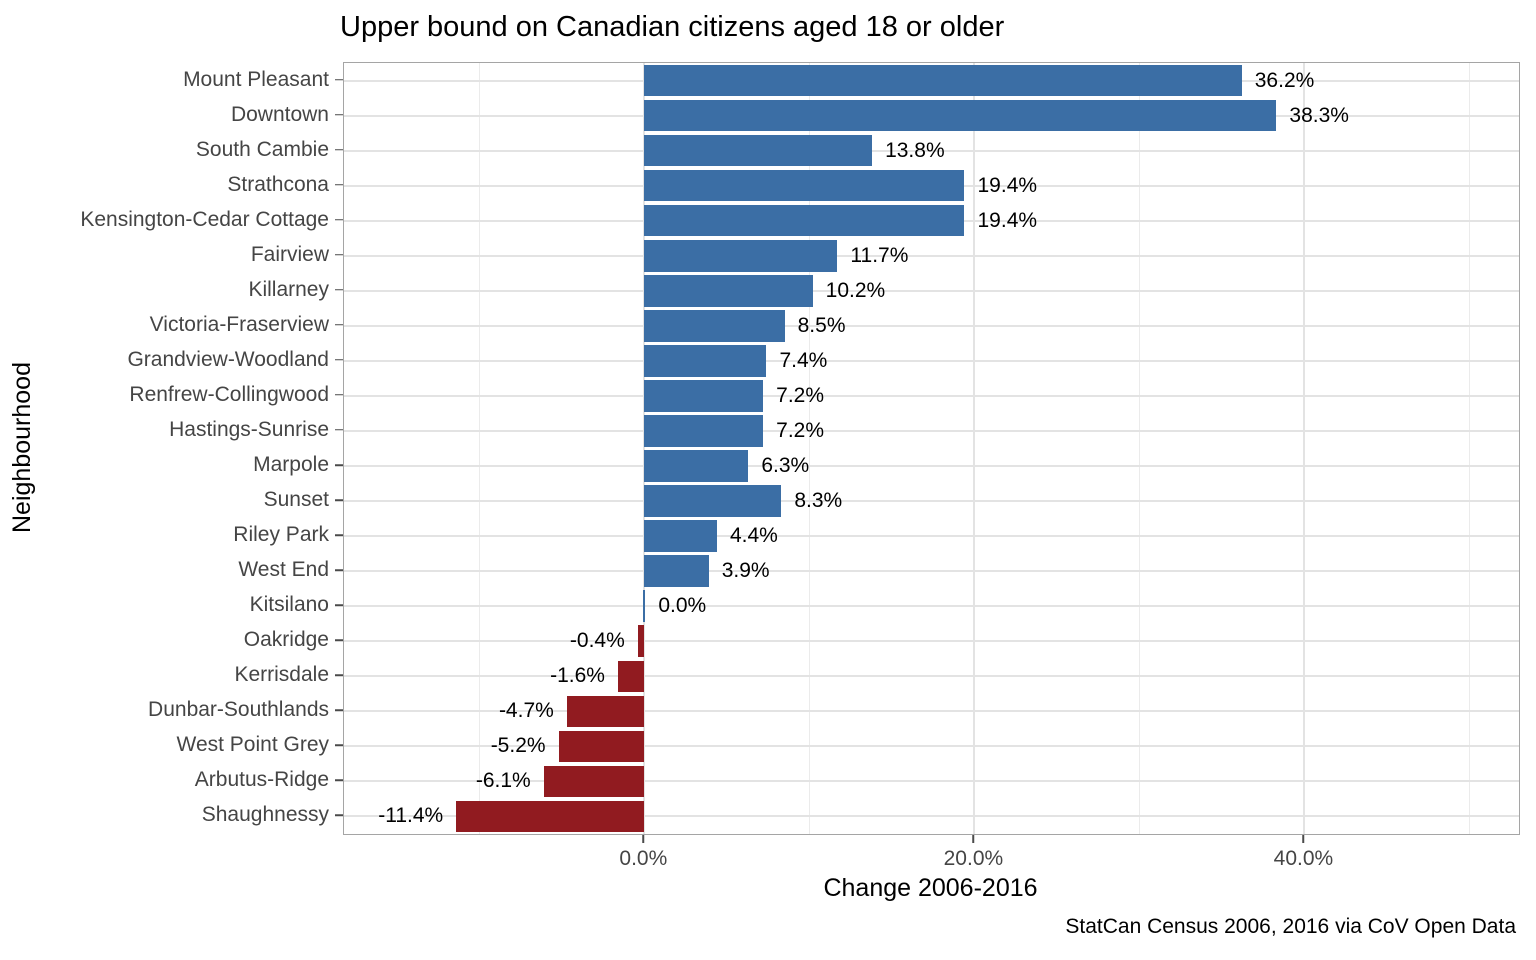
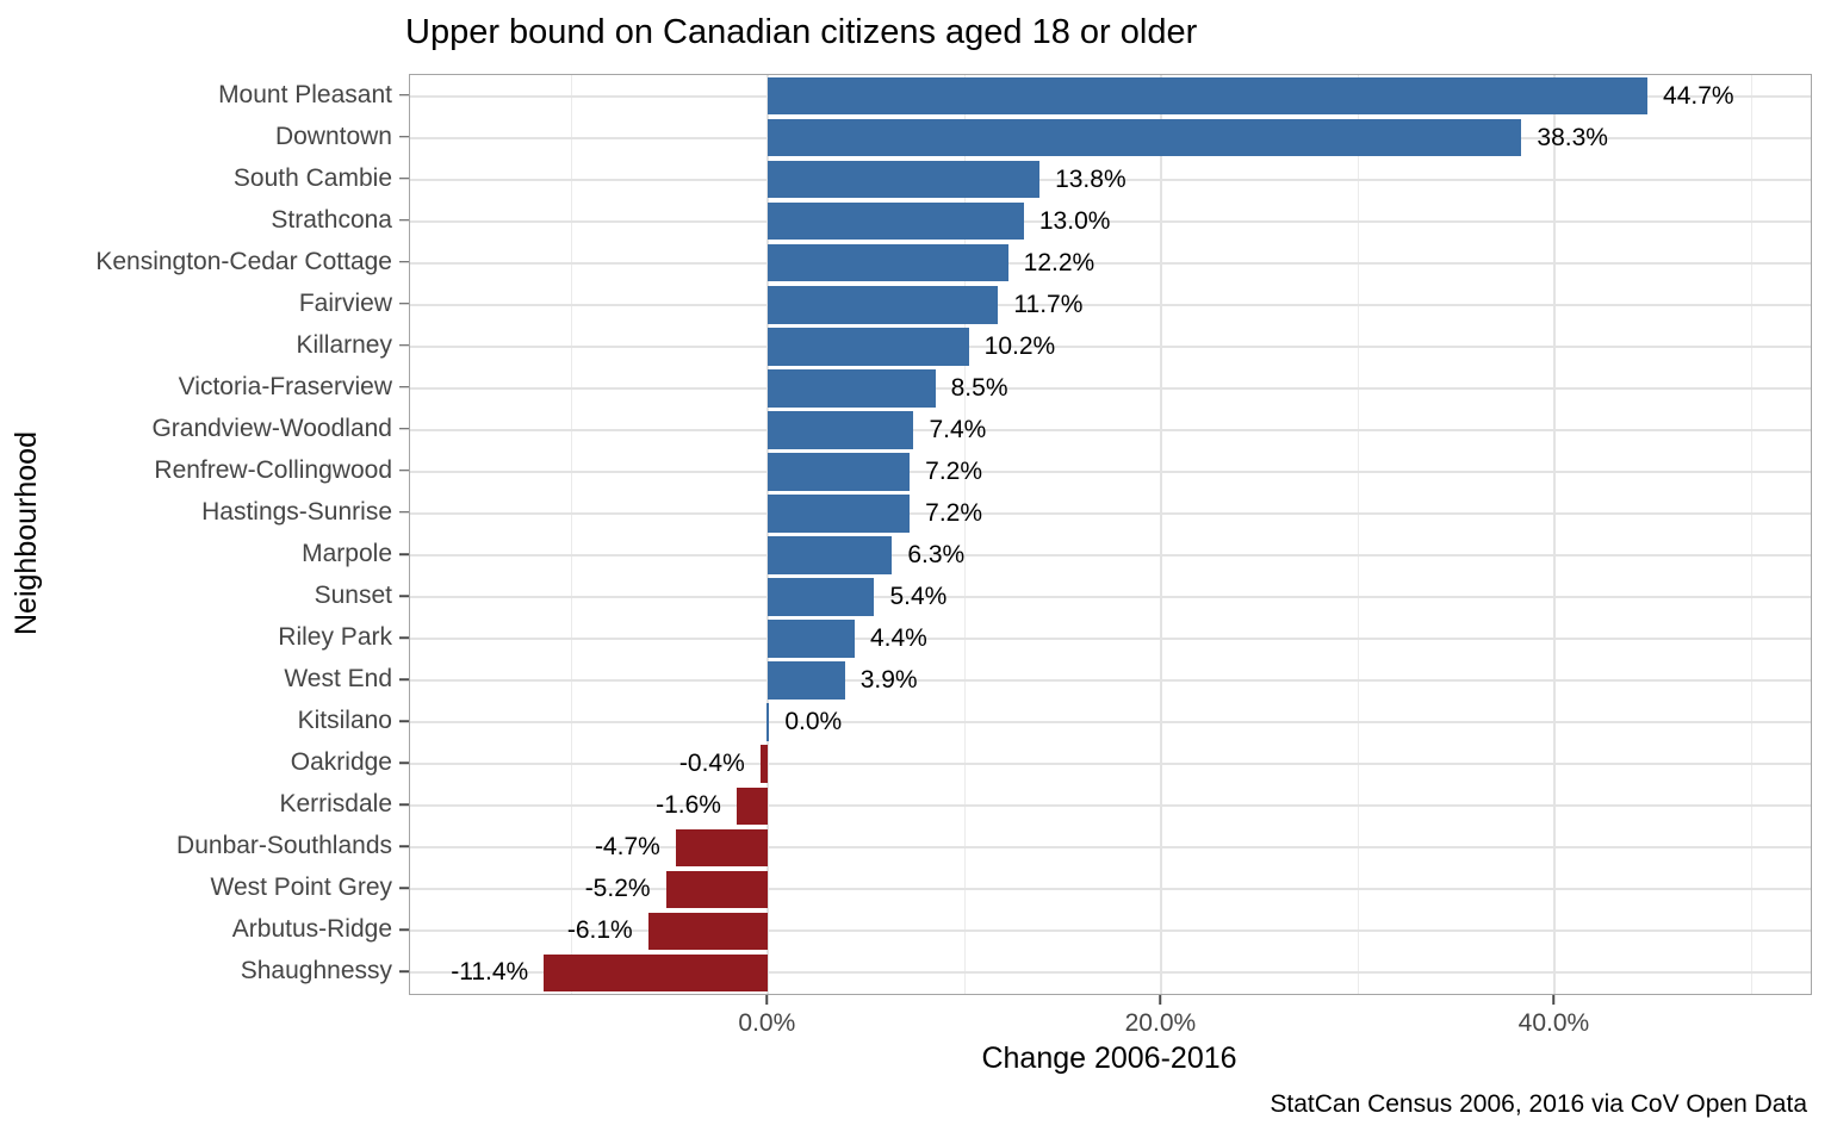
Mount Pleasant: 36.2% -> 44.7%
Strathcona: 19.4% -> 13.0%
Kensington-Cedar Cottage: 19.4% -> 12.2%
Sunset: 8.3% -> 5.4%
